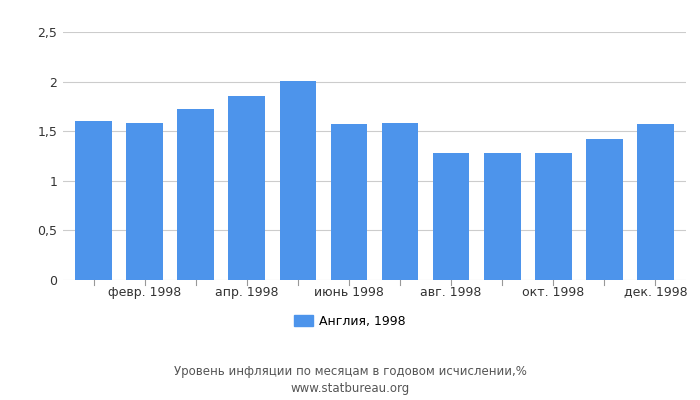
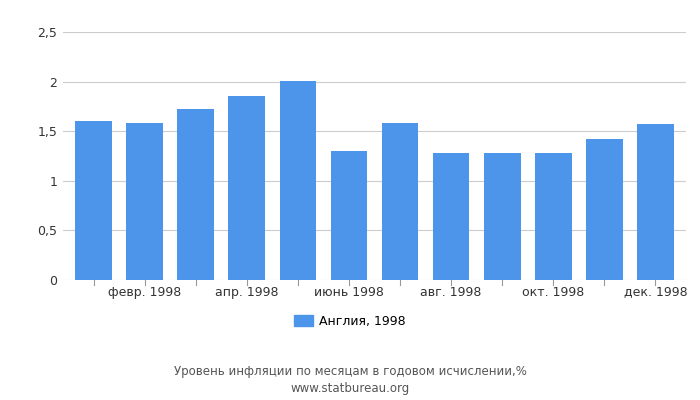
июнь 1998: 1,57 -> 1,30
